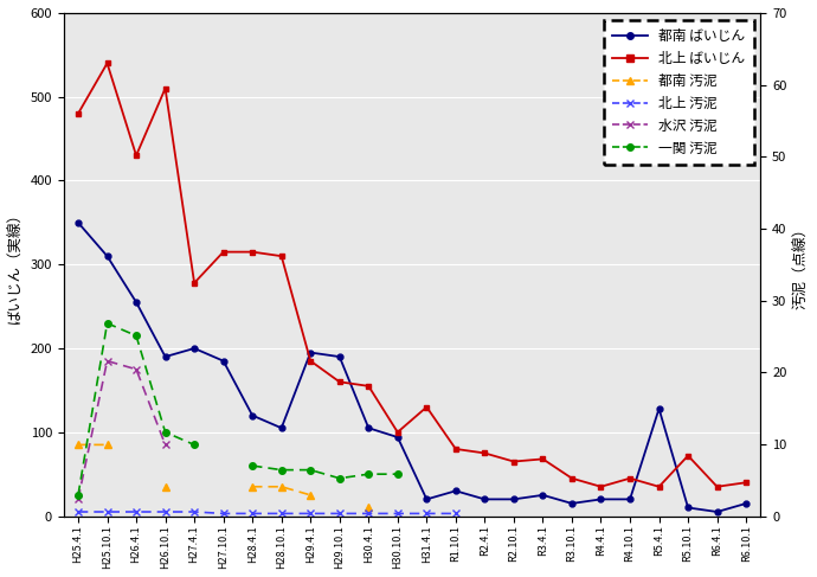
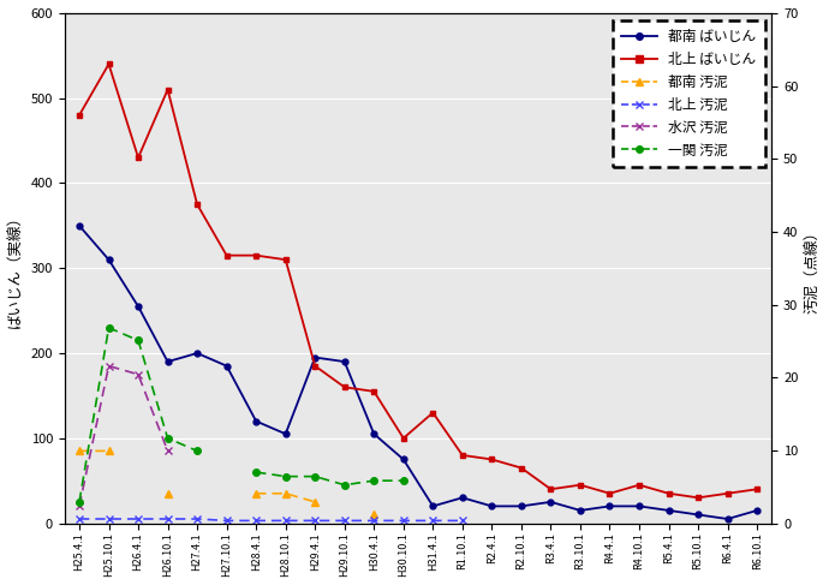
北上 ばいじん/H27.4.1: 278 -> 375
都南 ばいじん/H30.10.1: 94 -> 75
北上 ばいじん/R3.4.1: 68 -> 40
都南 ばいじん/R5.4.1: 128 -> 15
北上 ばいじん/R5.10.1: 72 -> 30
